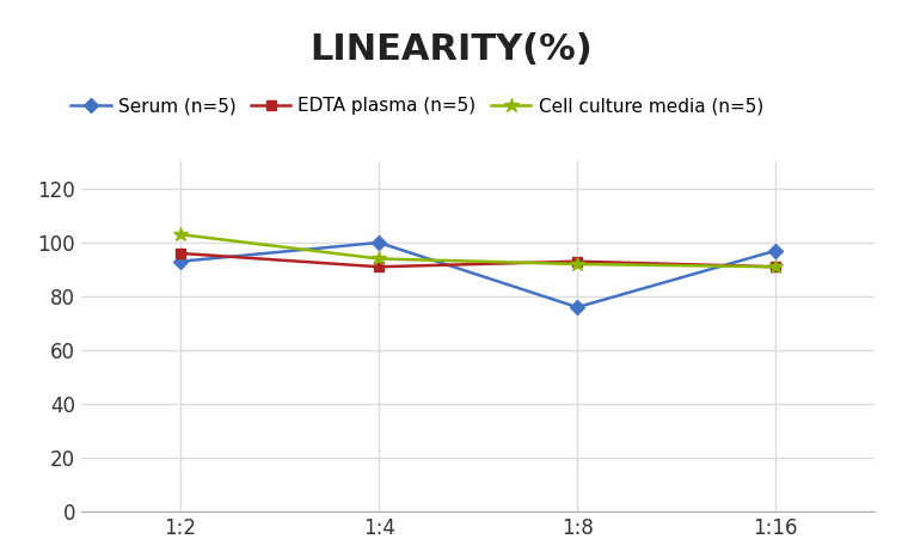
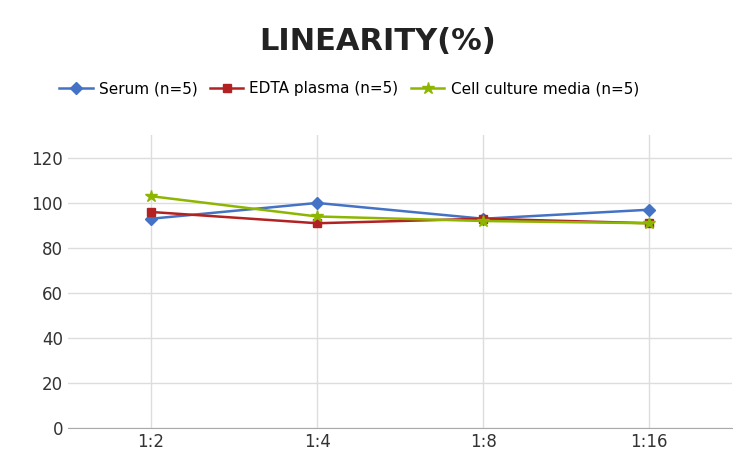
Serum (n=5)/1:8: 76 -> 93
